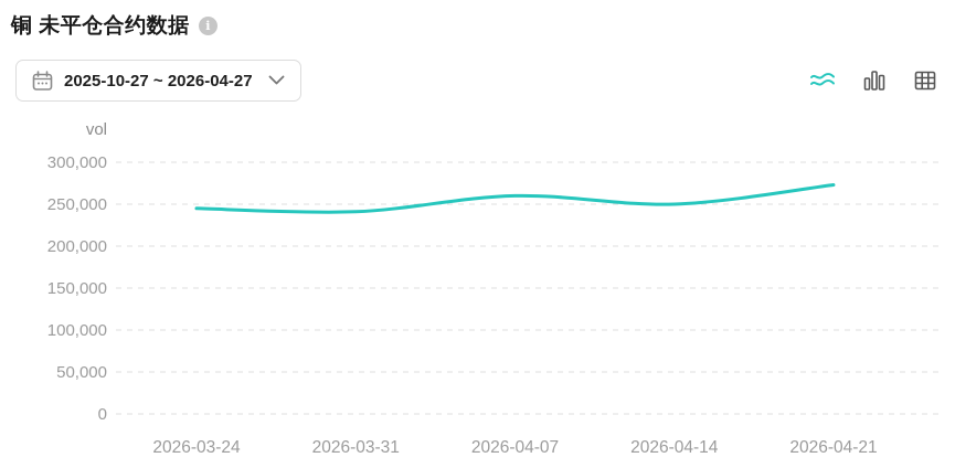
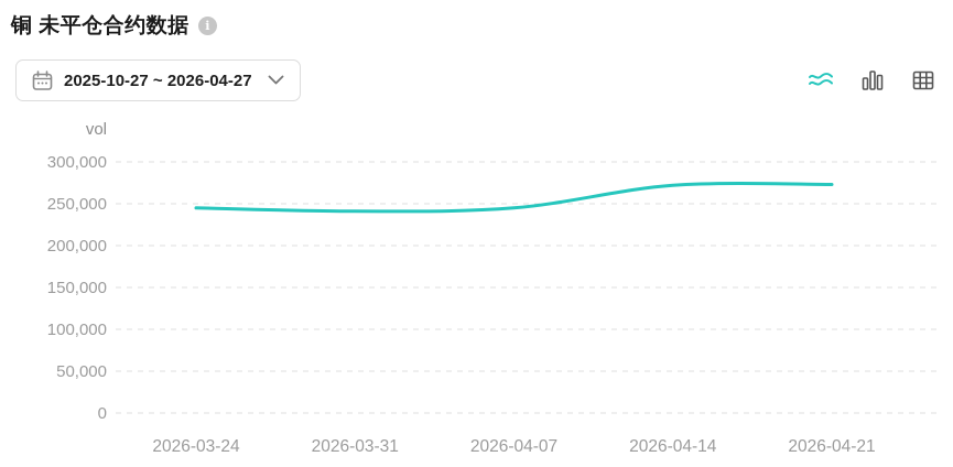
2026-04-07: 260000 -> 240000
2026-04-14: 250000 -> 270000
